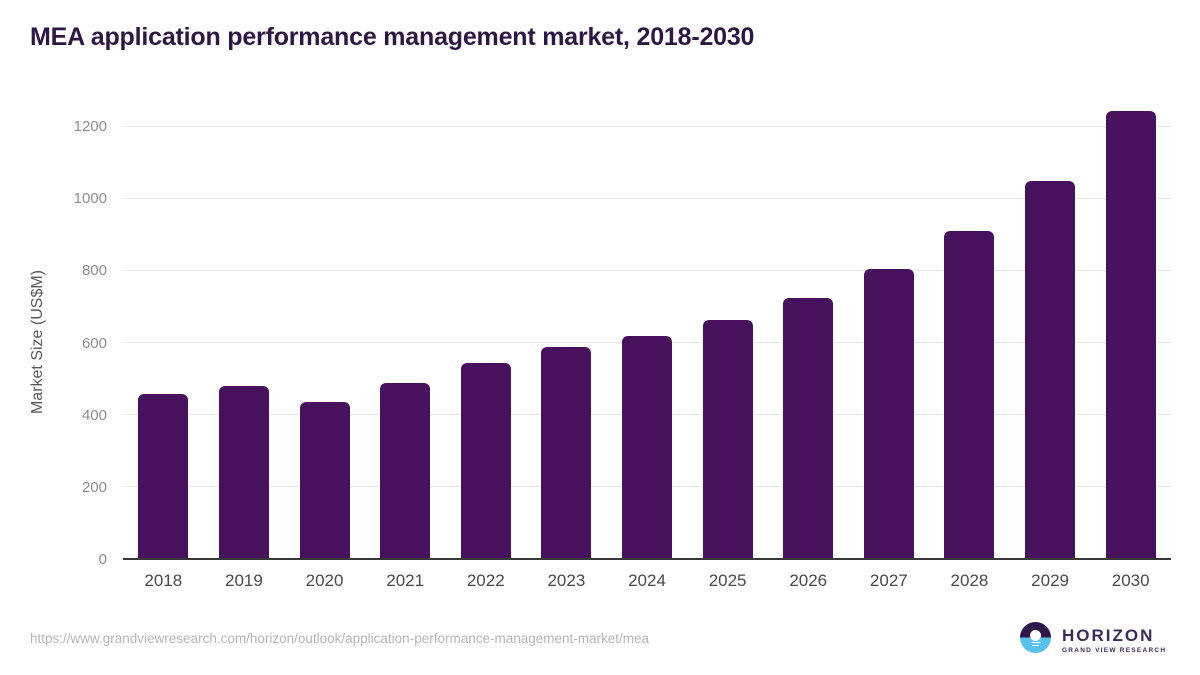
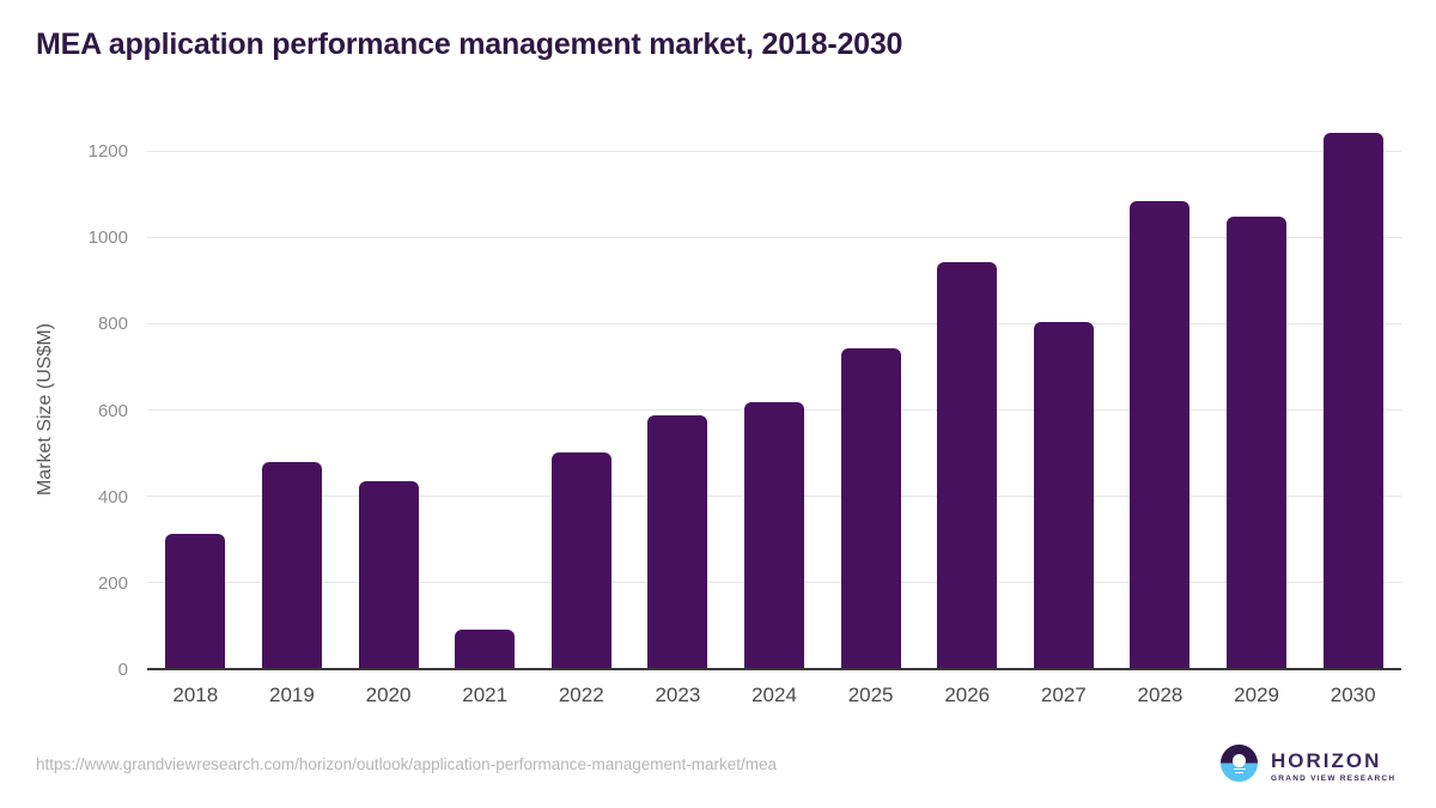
2018: 460 -> 310
2021: 490 -> 90
2022: 540 -> 500
2025: 660 -> 740
2026: 720 -> 940
2028: 900 -> 1080
